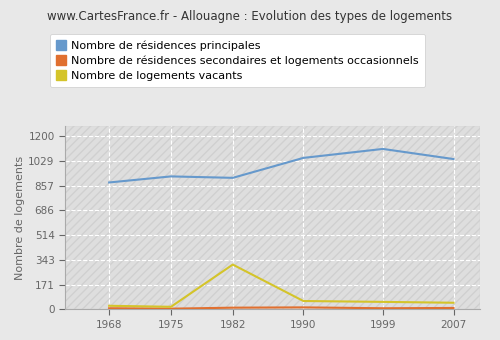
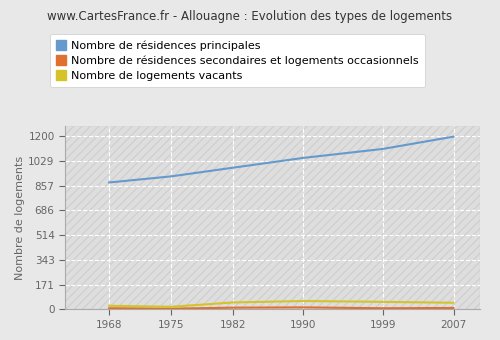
Nombre de résidences principales/1982: 910 -> 980
Nombre de logements vacants/1982: 310 -> 50
Nombre de résidences principales/2007: 1040 -> 1200
